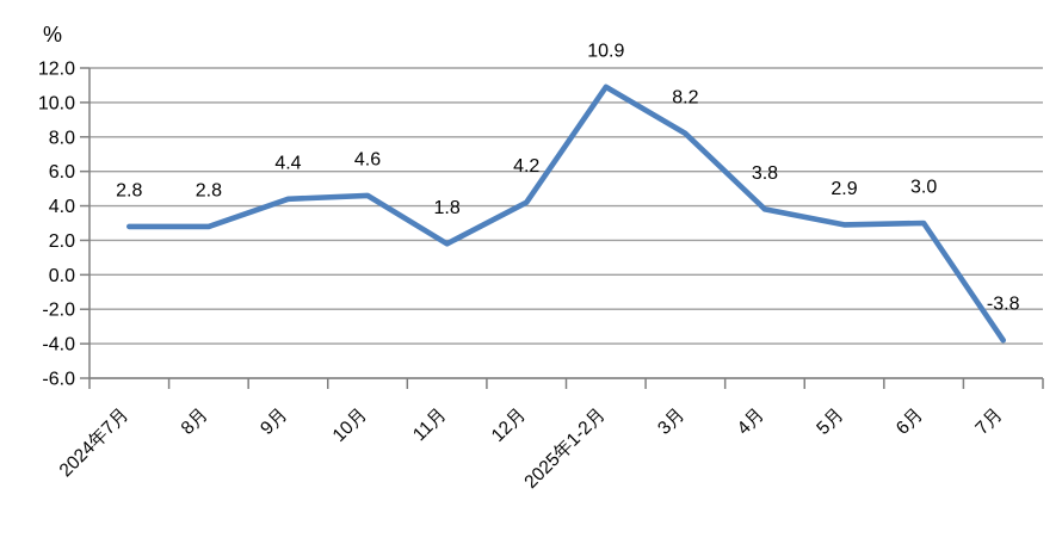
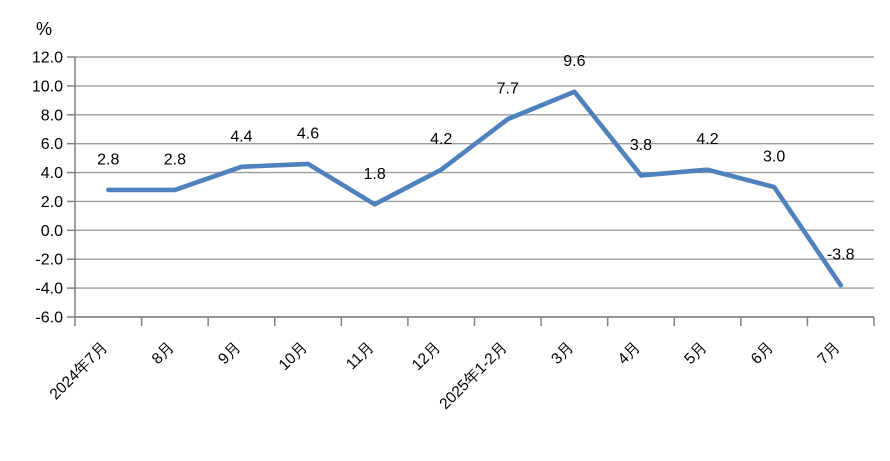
2025年1-2月: 10.9 -> 7.7
3月: 8.2 -> 9.6
5月: 2.9 -> 4.2
